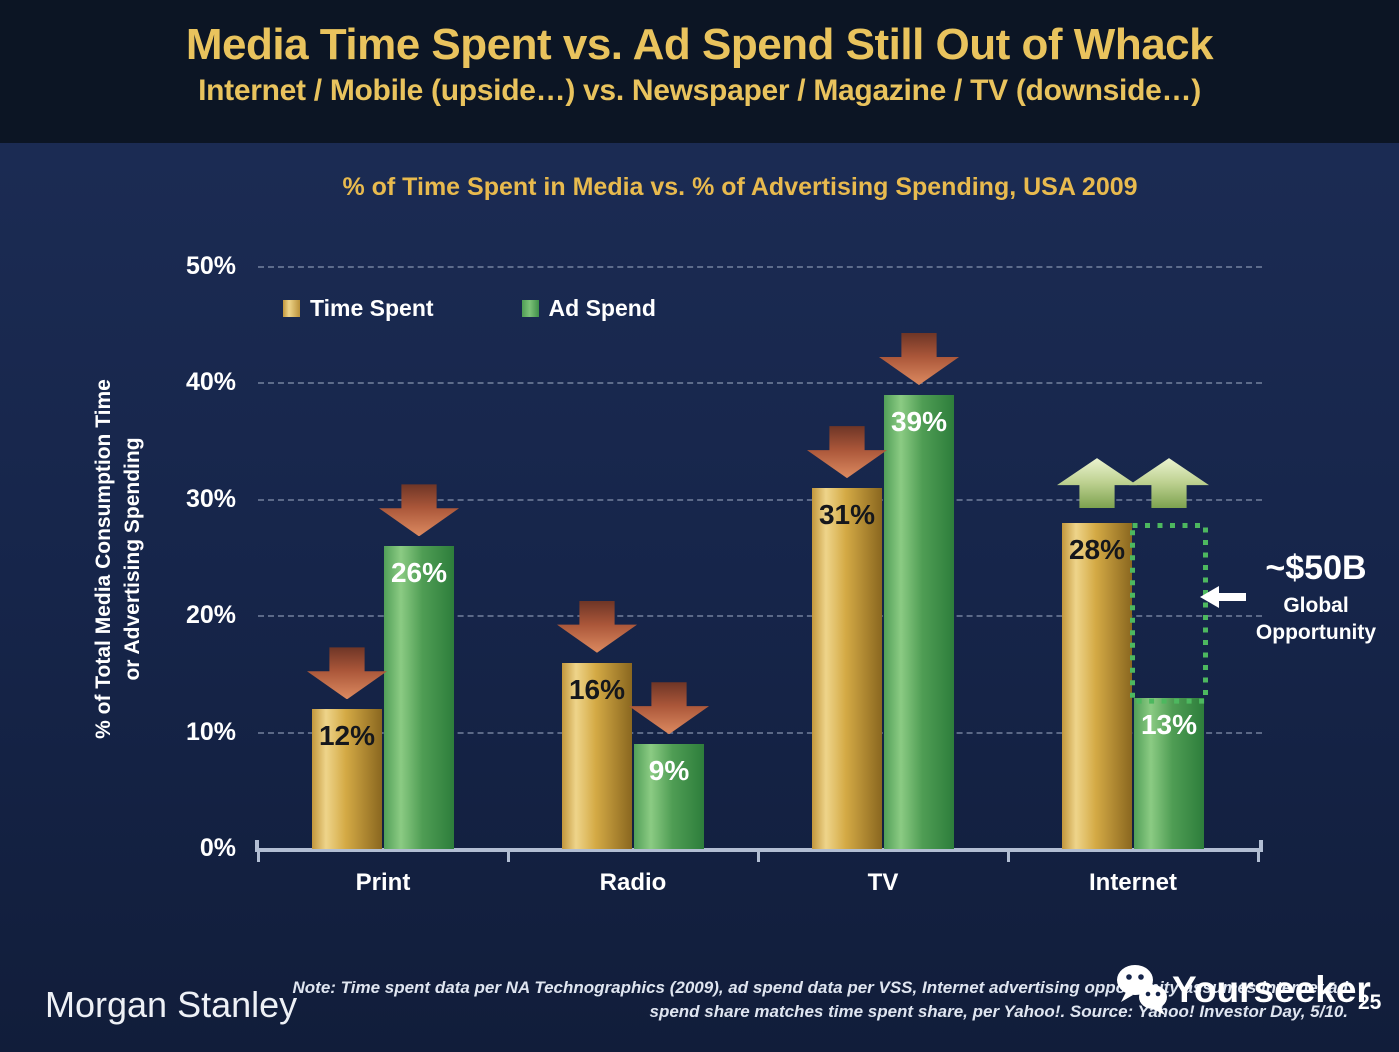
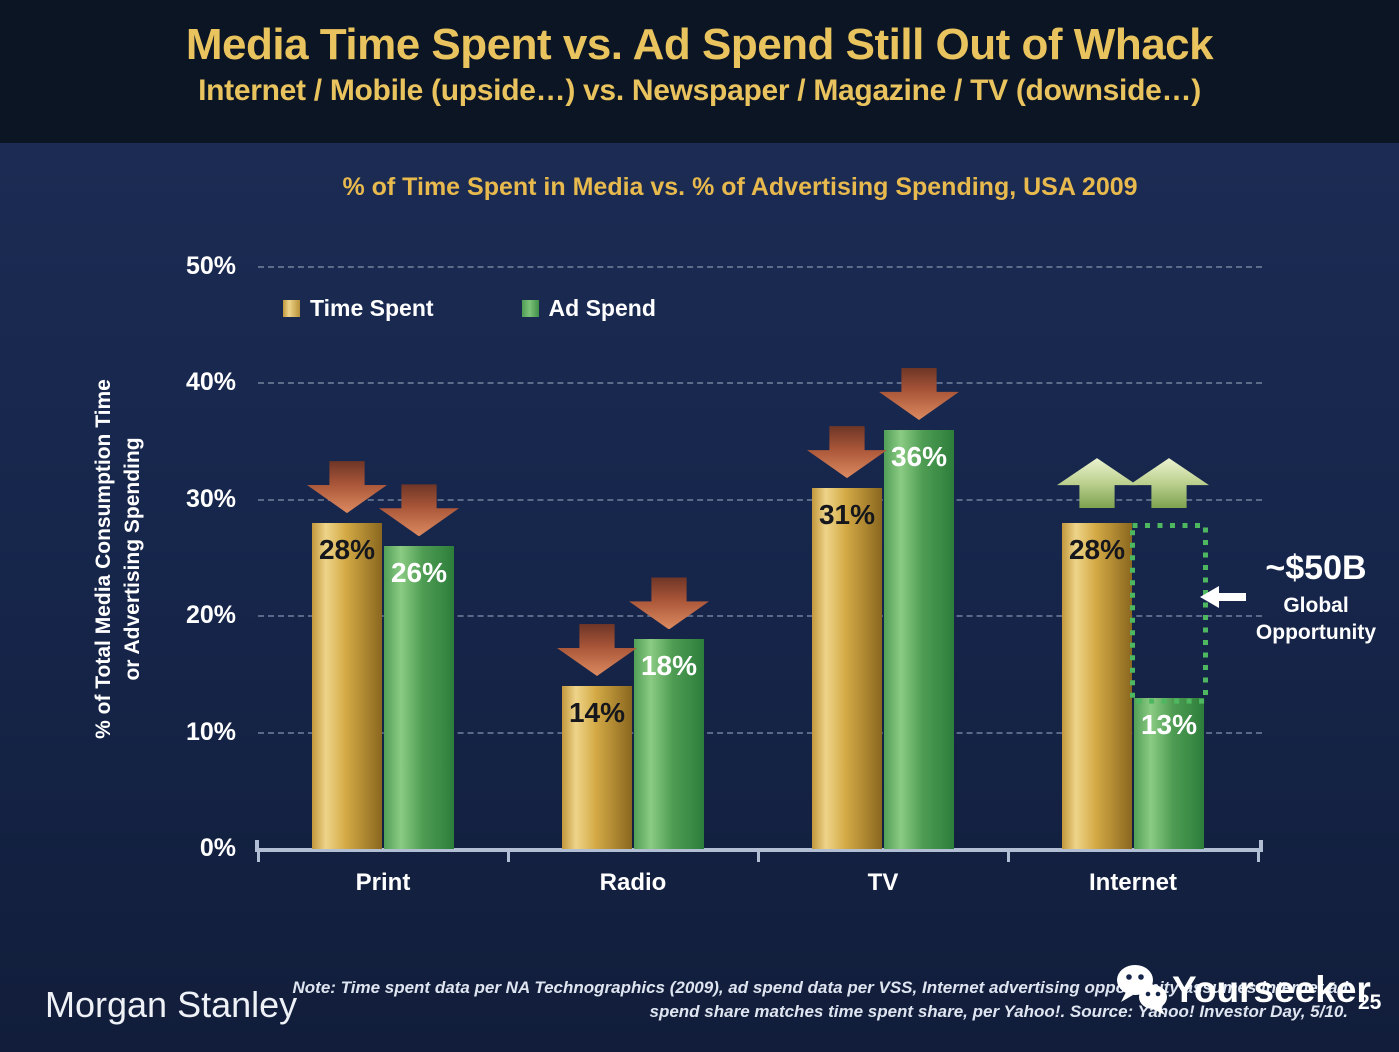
Time Spent/Print: 12% -> 28%
Time Spent/Radio: 16% -> 14%
Ad Spend/Radio: 9% -> 18%
Ad Spend/TV: 39% -> 36%
